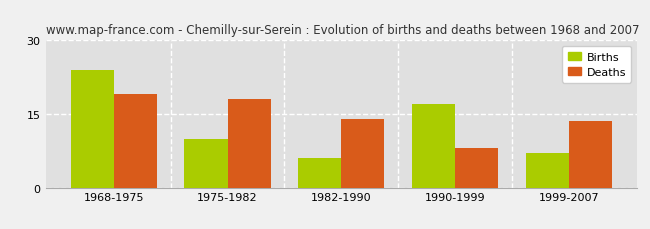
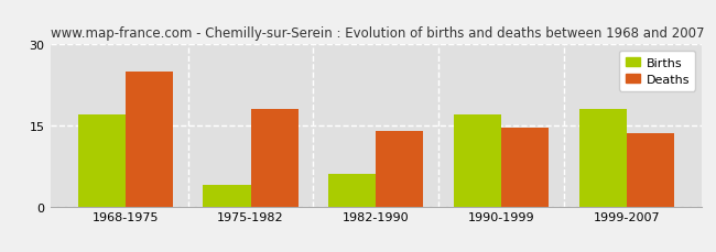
Births/1968-1975: 24 -> 17
Deaths/1968-1975: 19.0 -> 25.0
Births/1975-1982: 10 -> 4
Deaths/1990-1999: 8.0 -> 14.5
Births/1999-2007: 7 -> 18
